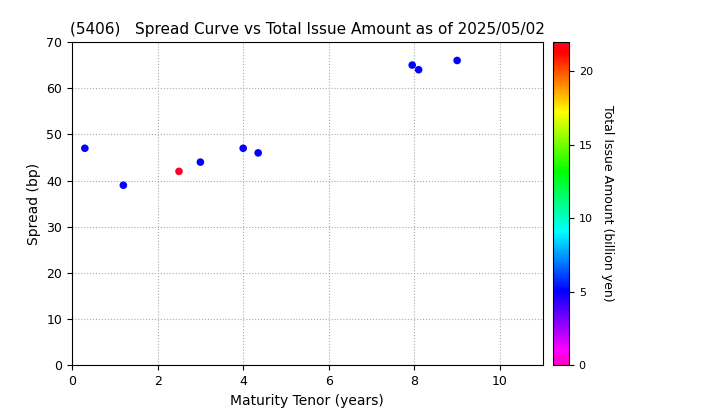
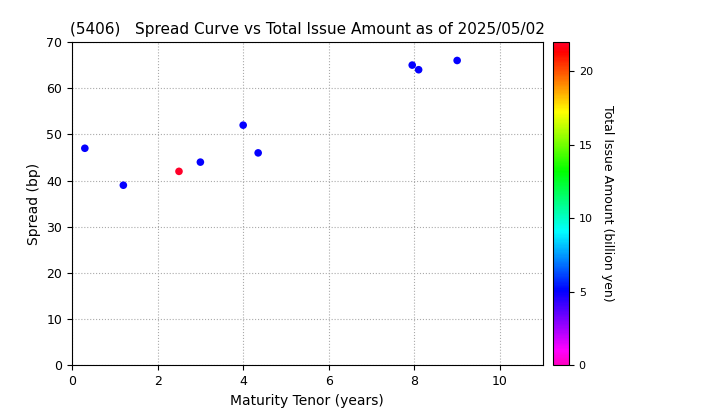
4: 47 -> 52
